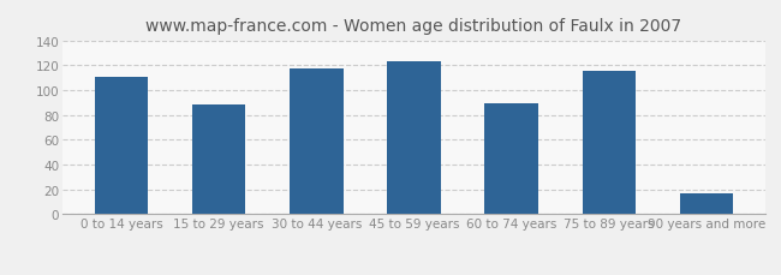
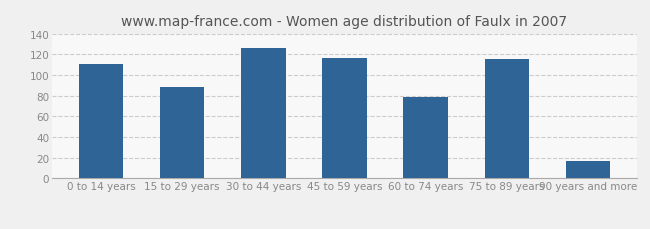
30 to 44 years: 117 -> 126
45 to 59 years: 123 -> 116
60 to 74 years: 89 -> 79
